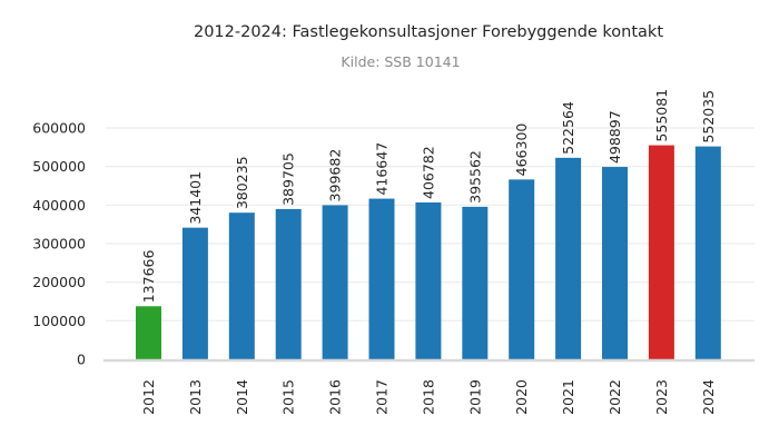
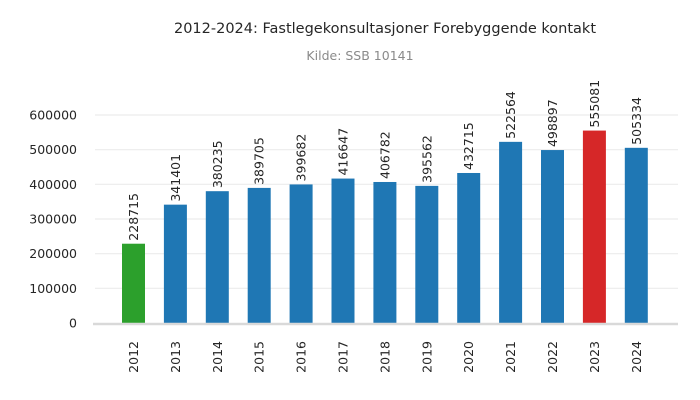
2012: 137666 -> 228715
2020: 466300 -> 432715
2024: 552035 -> 505334
